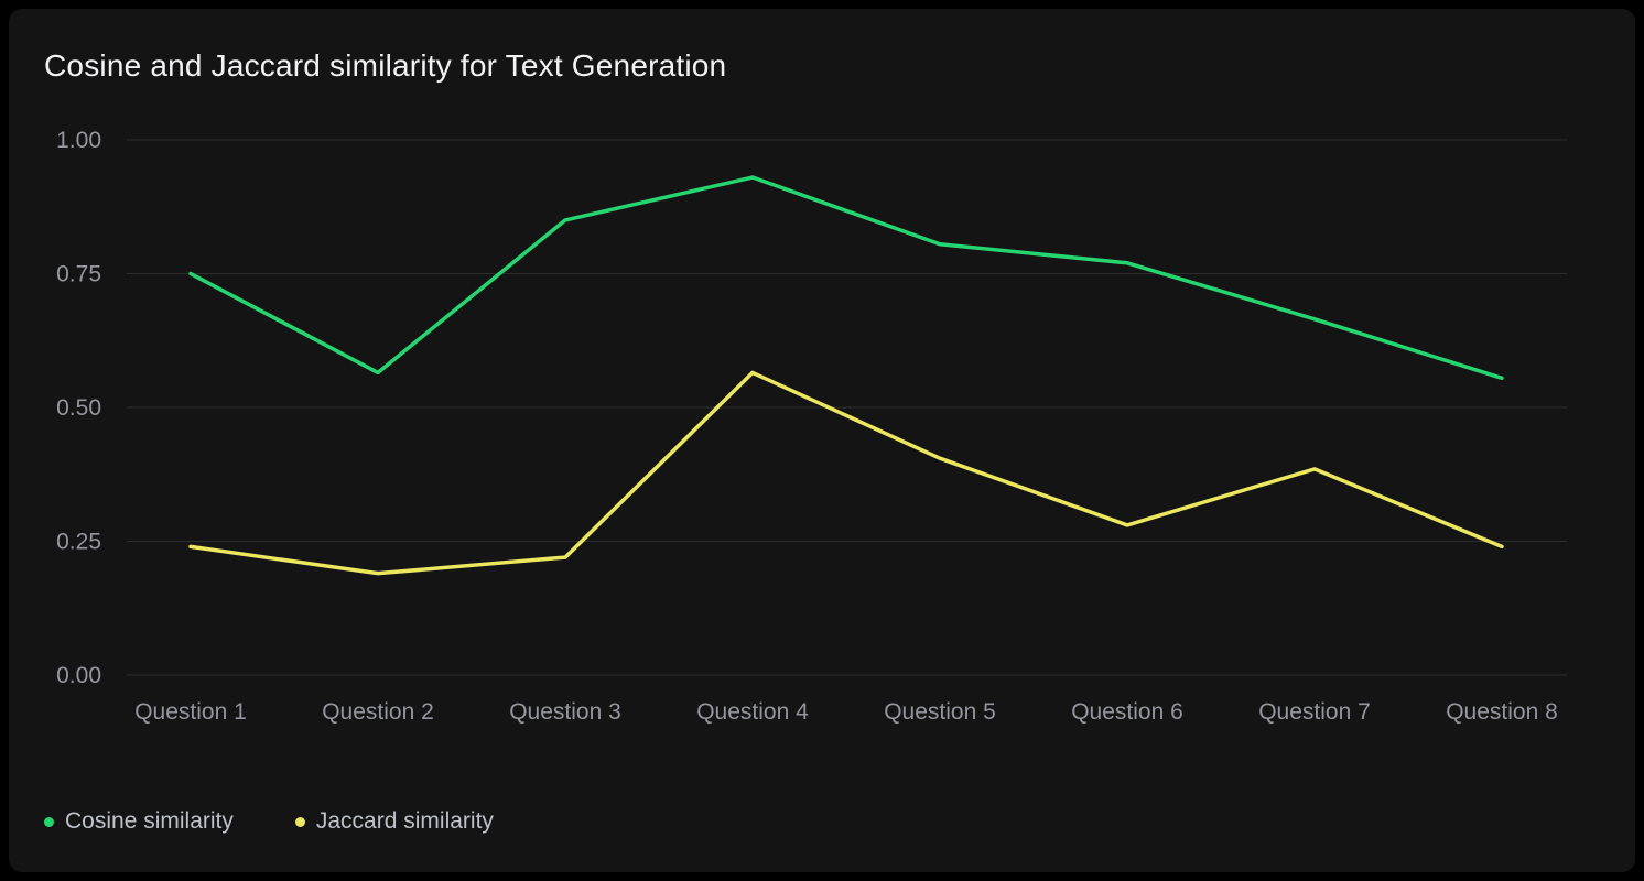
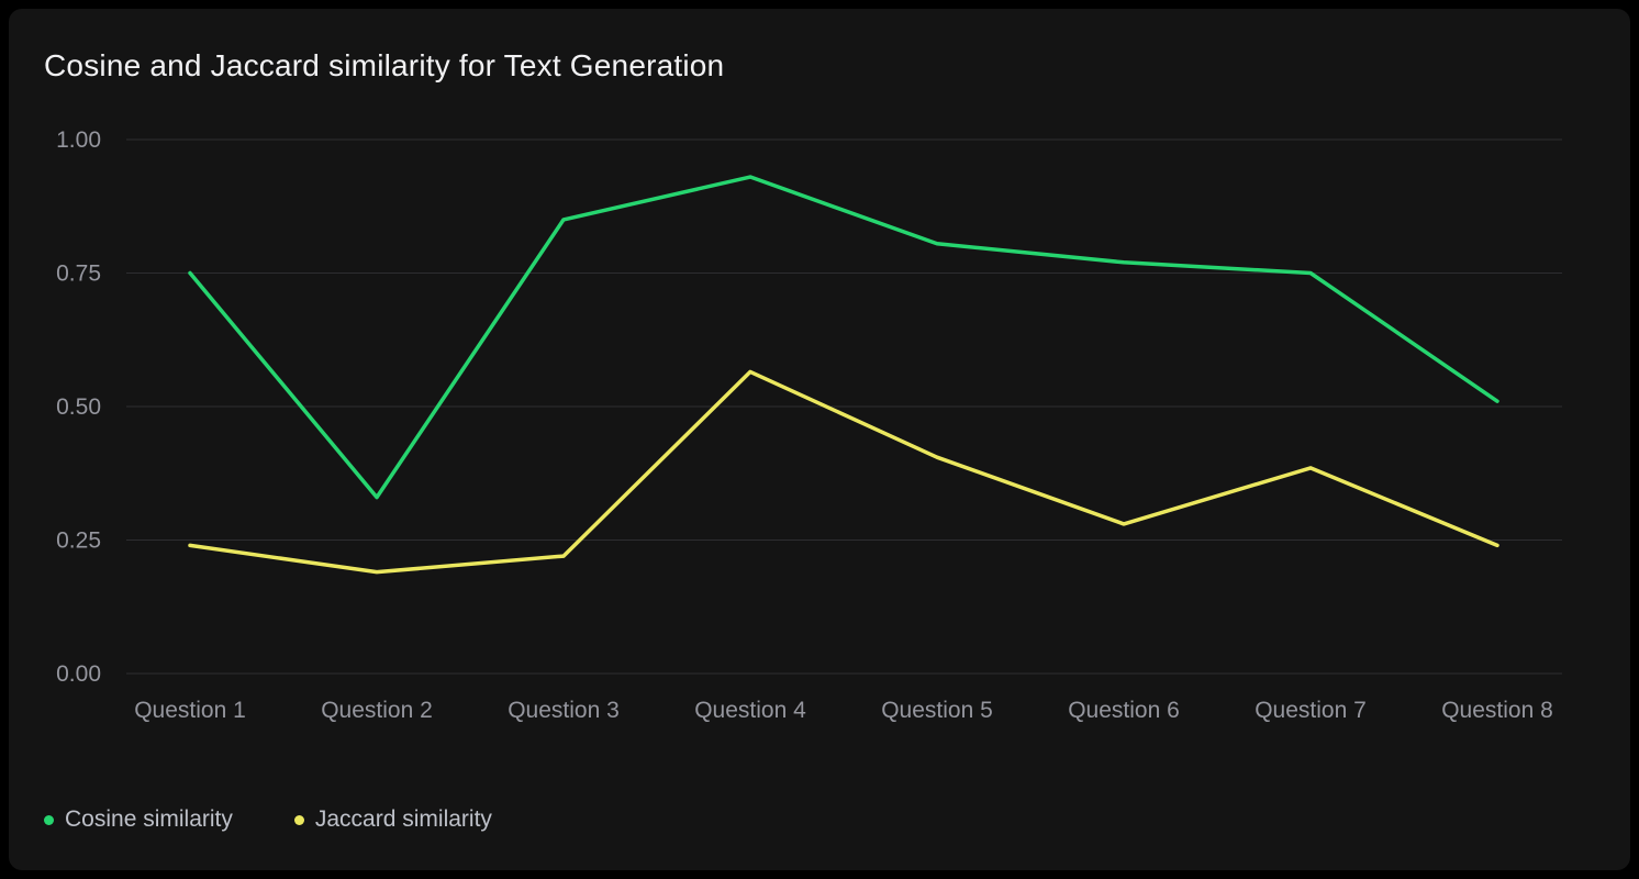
Cosine similarity/Question 2: 0.56 -> 0.33
Cosine similarity/Question 7: 0.67 -> 0.75
Cosine similarity/Question 8: 0.56 -> 0.51
